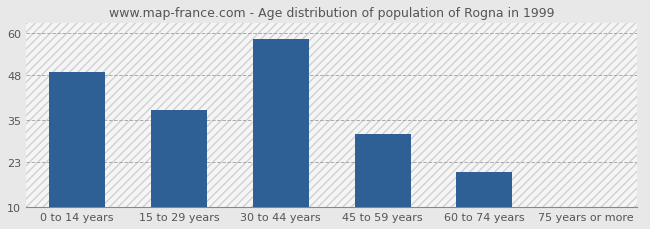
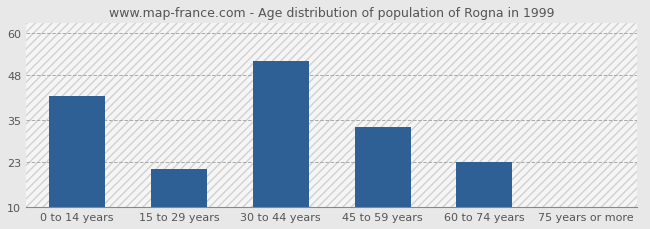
0 to 14 years: 49.0 -> 42.0
15 to 29 years: 38.0 -> 21.0
30 to 44 years: 58.5 -> 52.0
45 to 59 years: 31.0 -> 33.0
60 to 74 years: 20.0 -> 23.0
